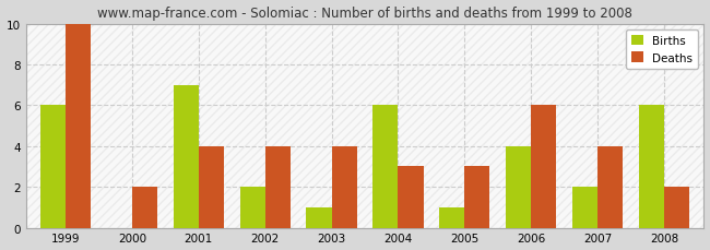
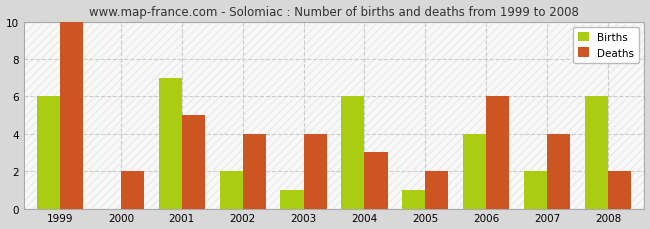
Deaths/2001: 4 -> 5
Deaths/2005: 3 -> 2
